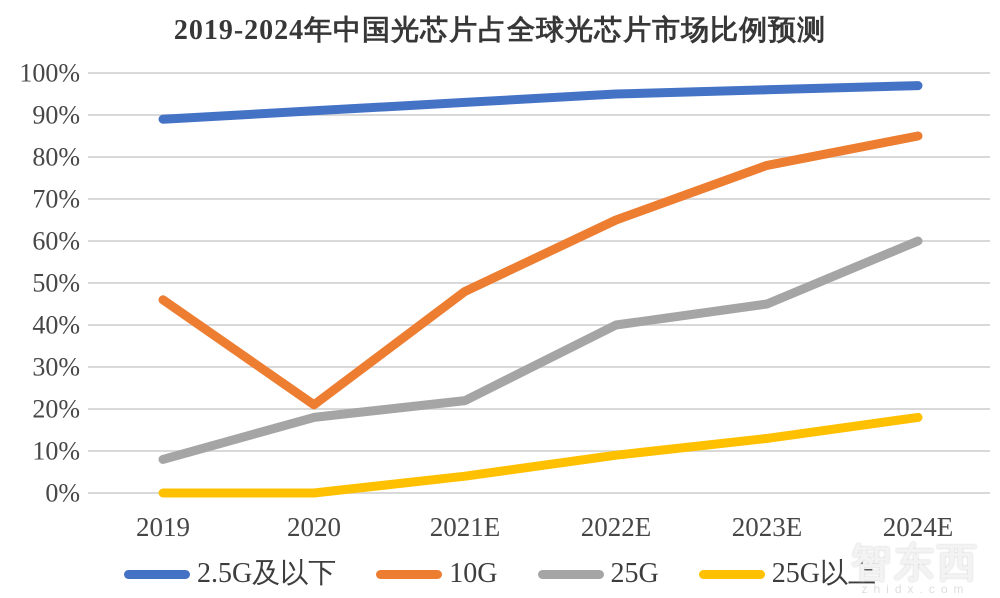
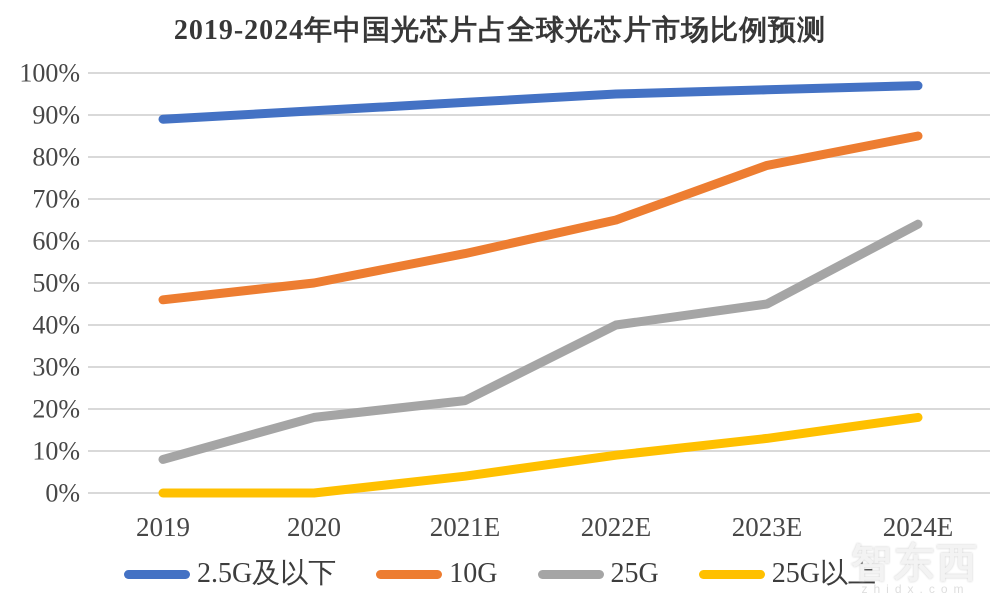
10G/2020: 21% -> 50%
10G/2021E: 48% -> 57%
25G/2024E: 60% -> 64%
